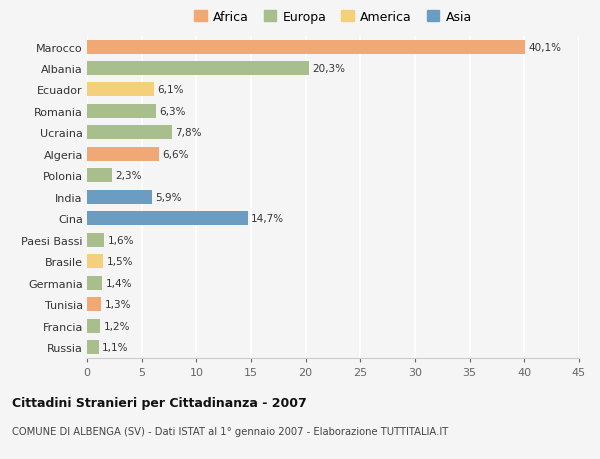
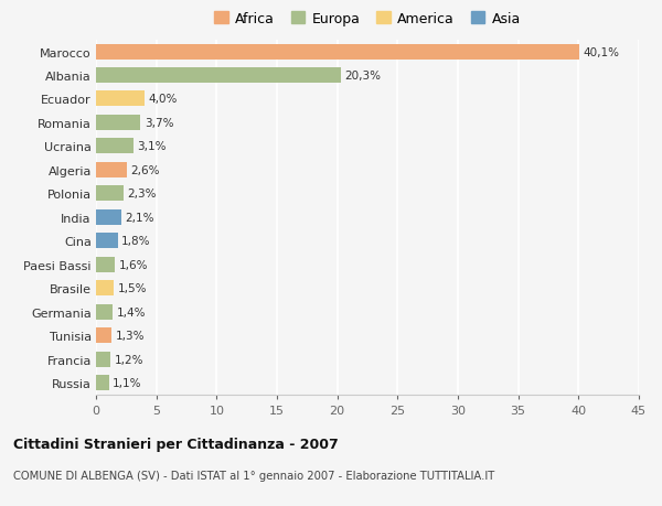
Ecuador: 6,1% -> 4,0%
Romania: 6,3% -> 3,7%
Ucraina: 7,8% -> 3,1%
Algeria: 6,6% -> 2,6%
India: 5,9% -> 2,1%
Cina: 14,7% -> 1,8%
